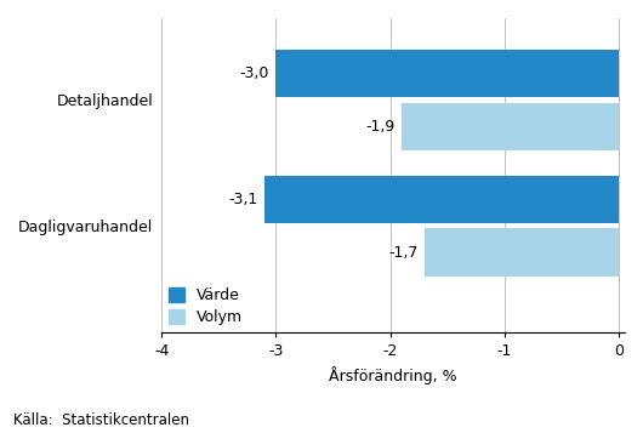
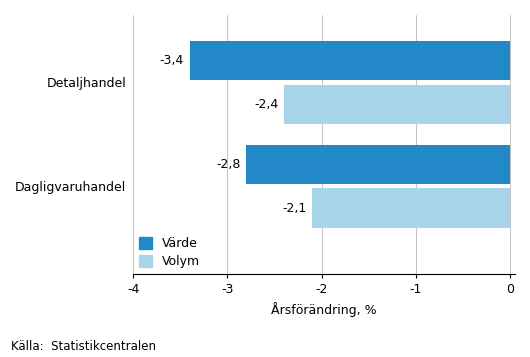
Värde/Detaljhandel: -3,0 -> -3,4
Volym/Detaljhandel: -1,9 -> -2,4
Värde/Dagligvaruhandel: -3,1 -> -2,8
Volym/Dagligvaruhandel: -1,7 -> -2,1
